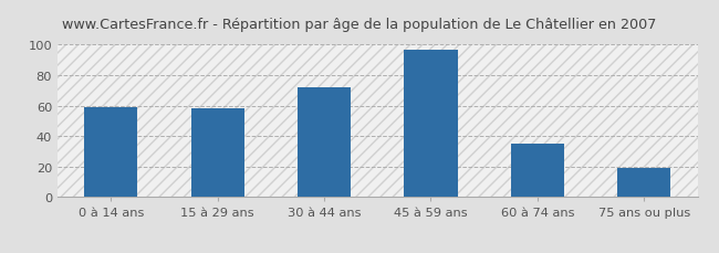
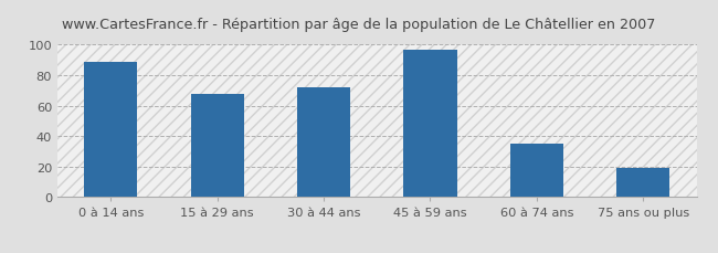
0 à 14 ans: 59 -> 89
15 à 29 ans: 58 -> 68
